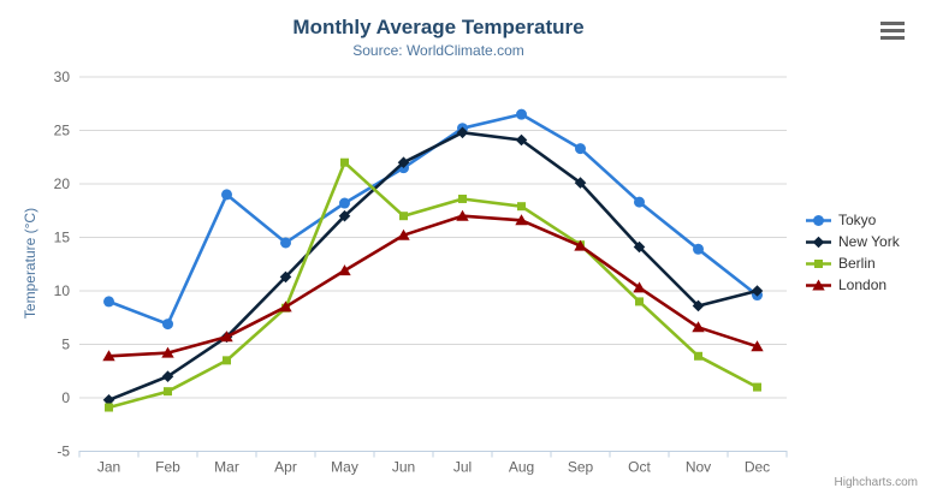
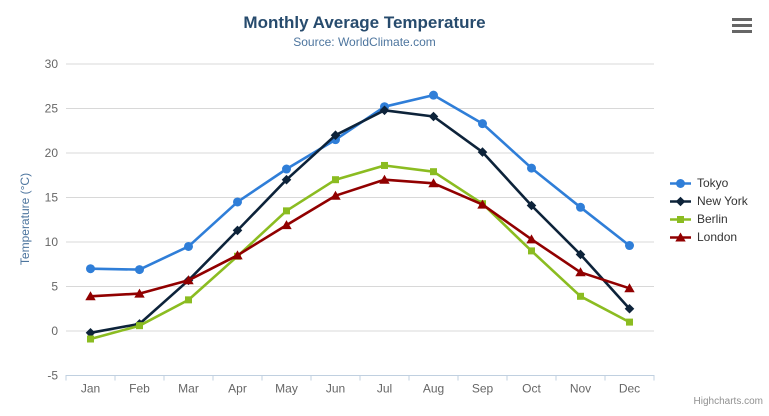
Tokyo/Jan: 9 -> 7
New York/Feb: 2 -> 1
Tokyo/Mar: 19 -> 10
Berlin/May: 22 -> 14
New York/Dec: 10 -> 2
